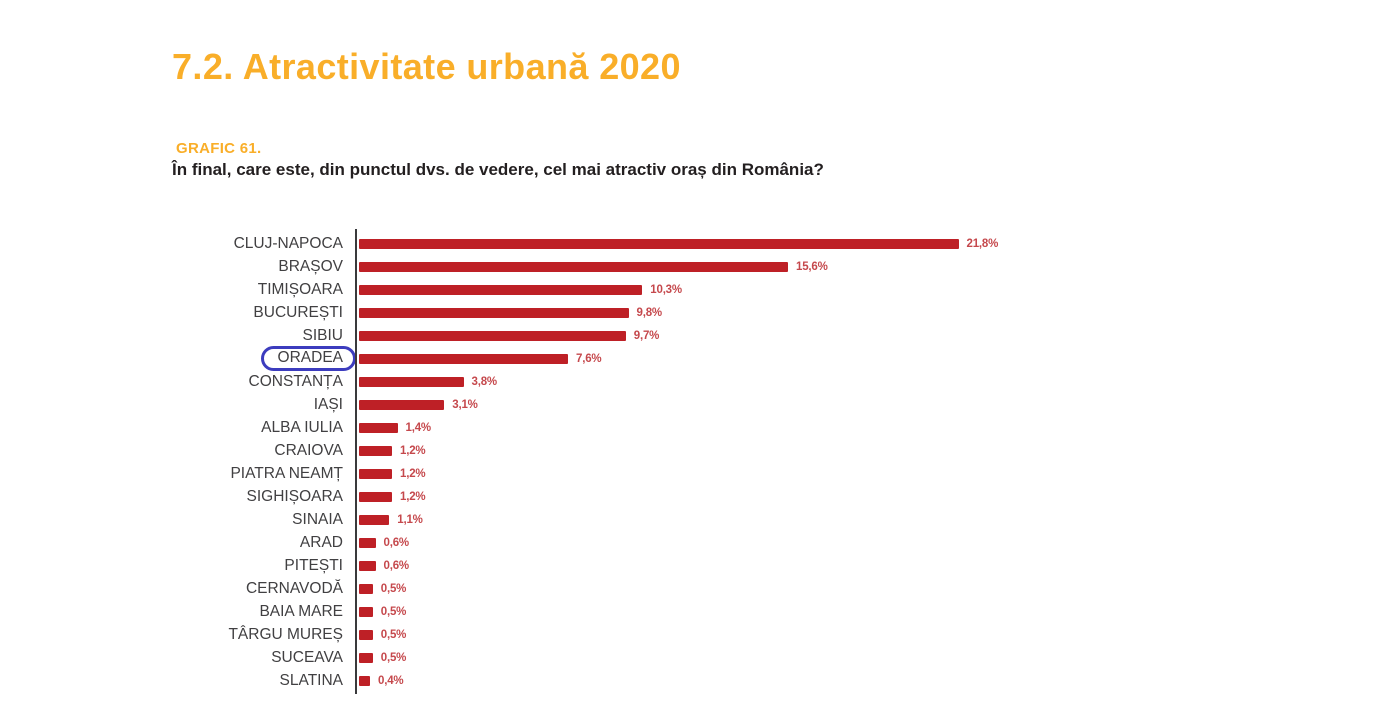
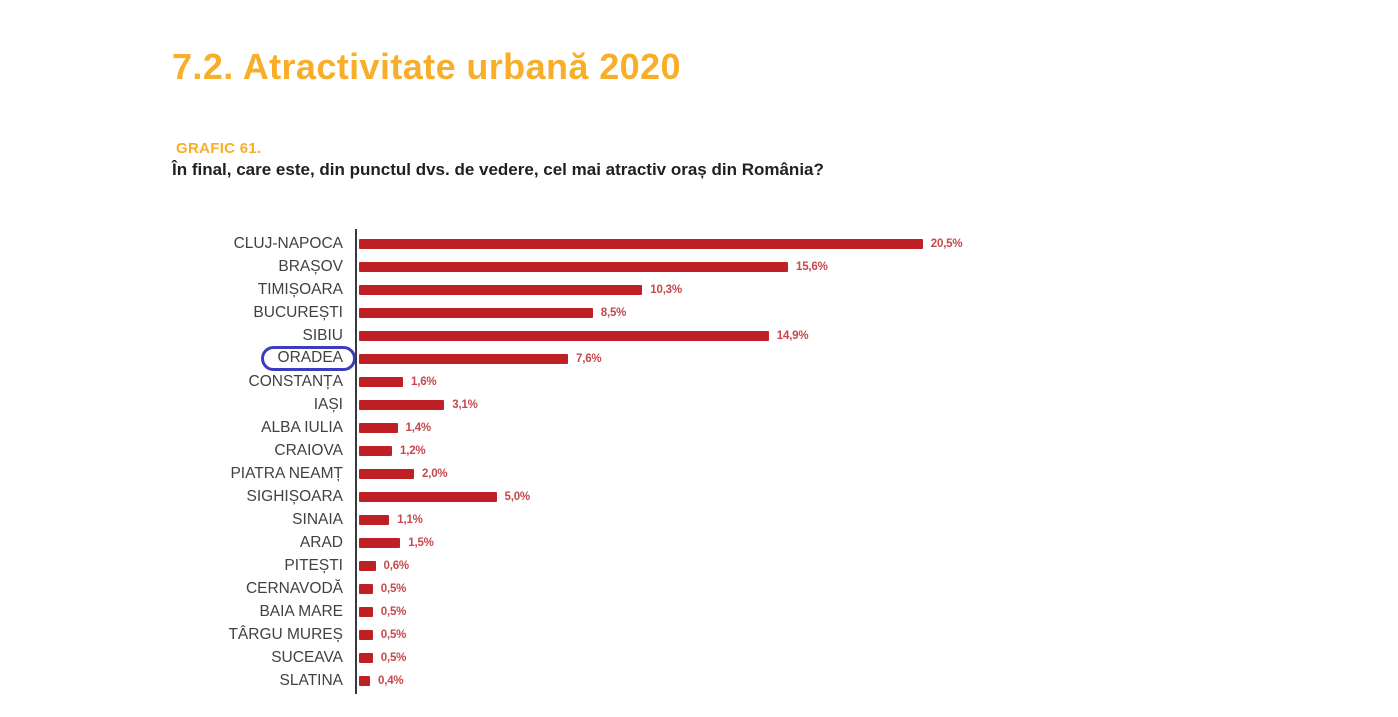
CLUJ-NAPOCA: 21,8% -> 20,5%
BUCUREȘTI: 9,8% -> 8,5%
SIBIU: 9,7% -> 14,9%
CONSTANȚA: 3,8% -> 1,6%
PIATRA NEAMȚ: 1,2% -> 2,0%
SIGHIȘOARA: 1,2% -> 5,0%
ARAD: 0,6% -> 1,5%
